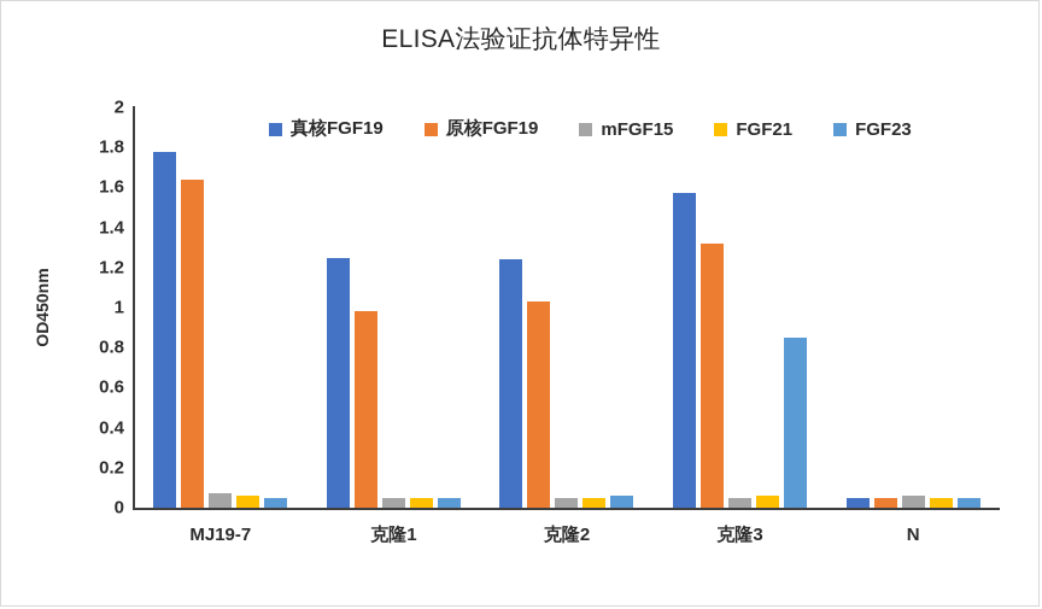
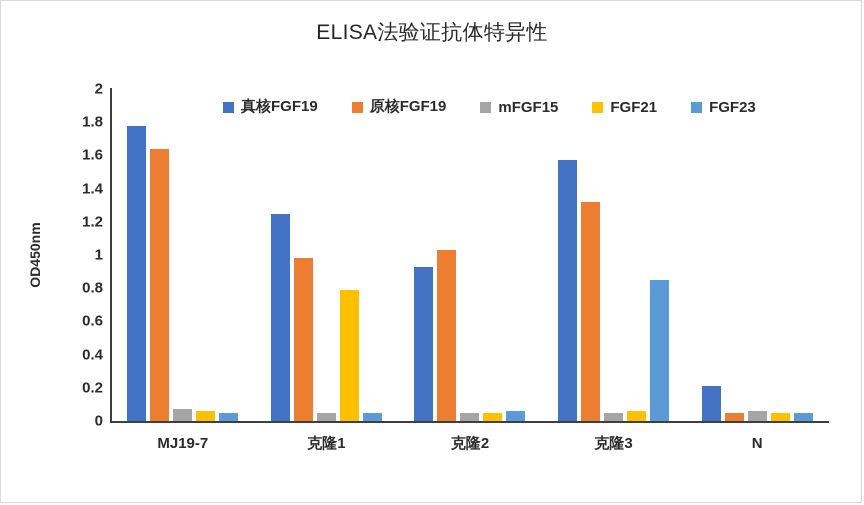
FGF21/克隆1: 0.05 -> 0.79
真核FGF19/克隆2: 1.24 -> 0.93
真核FGF19/N: 0.05 -> 0.21
